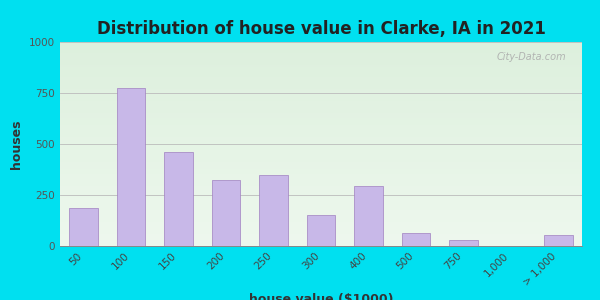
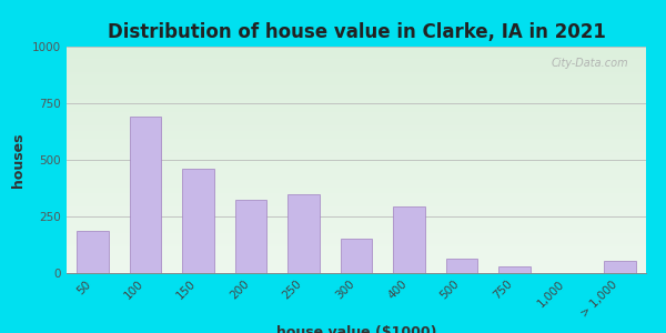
100: 775 -> 690
